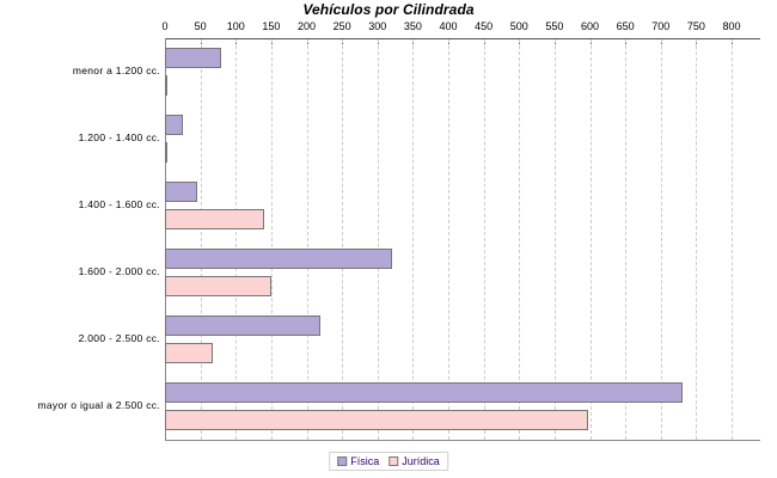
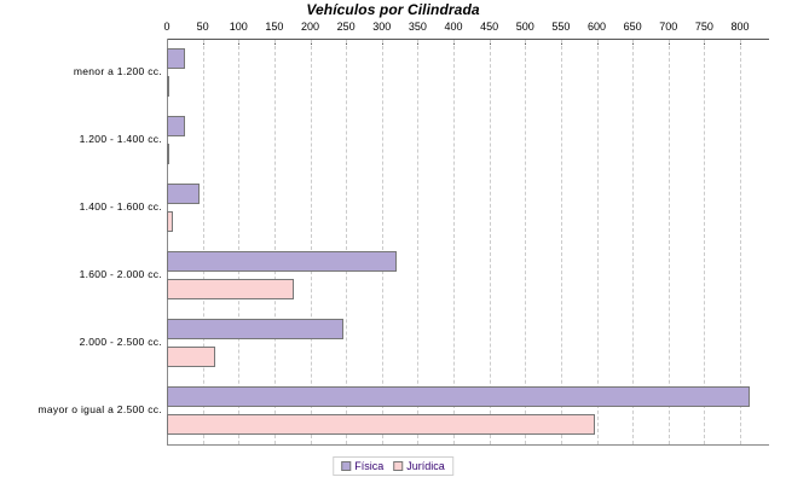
Física/menor a 1.200 cc.: 80 -> 30
Jurídica/1.400 - 1.600 cc.: 140 -> 10
Jurídica/1.600 - 2.000 cc.: 150 -> 180
Física/2.000 - 2.500 cc.: 220 -> 250
Física/mayor o igual a 2.500 cc.: 730 -> 810
